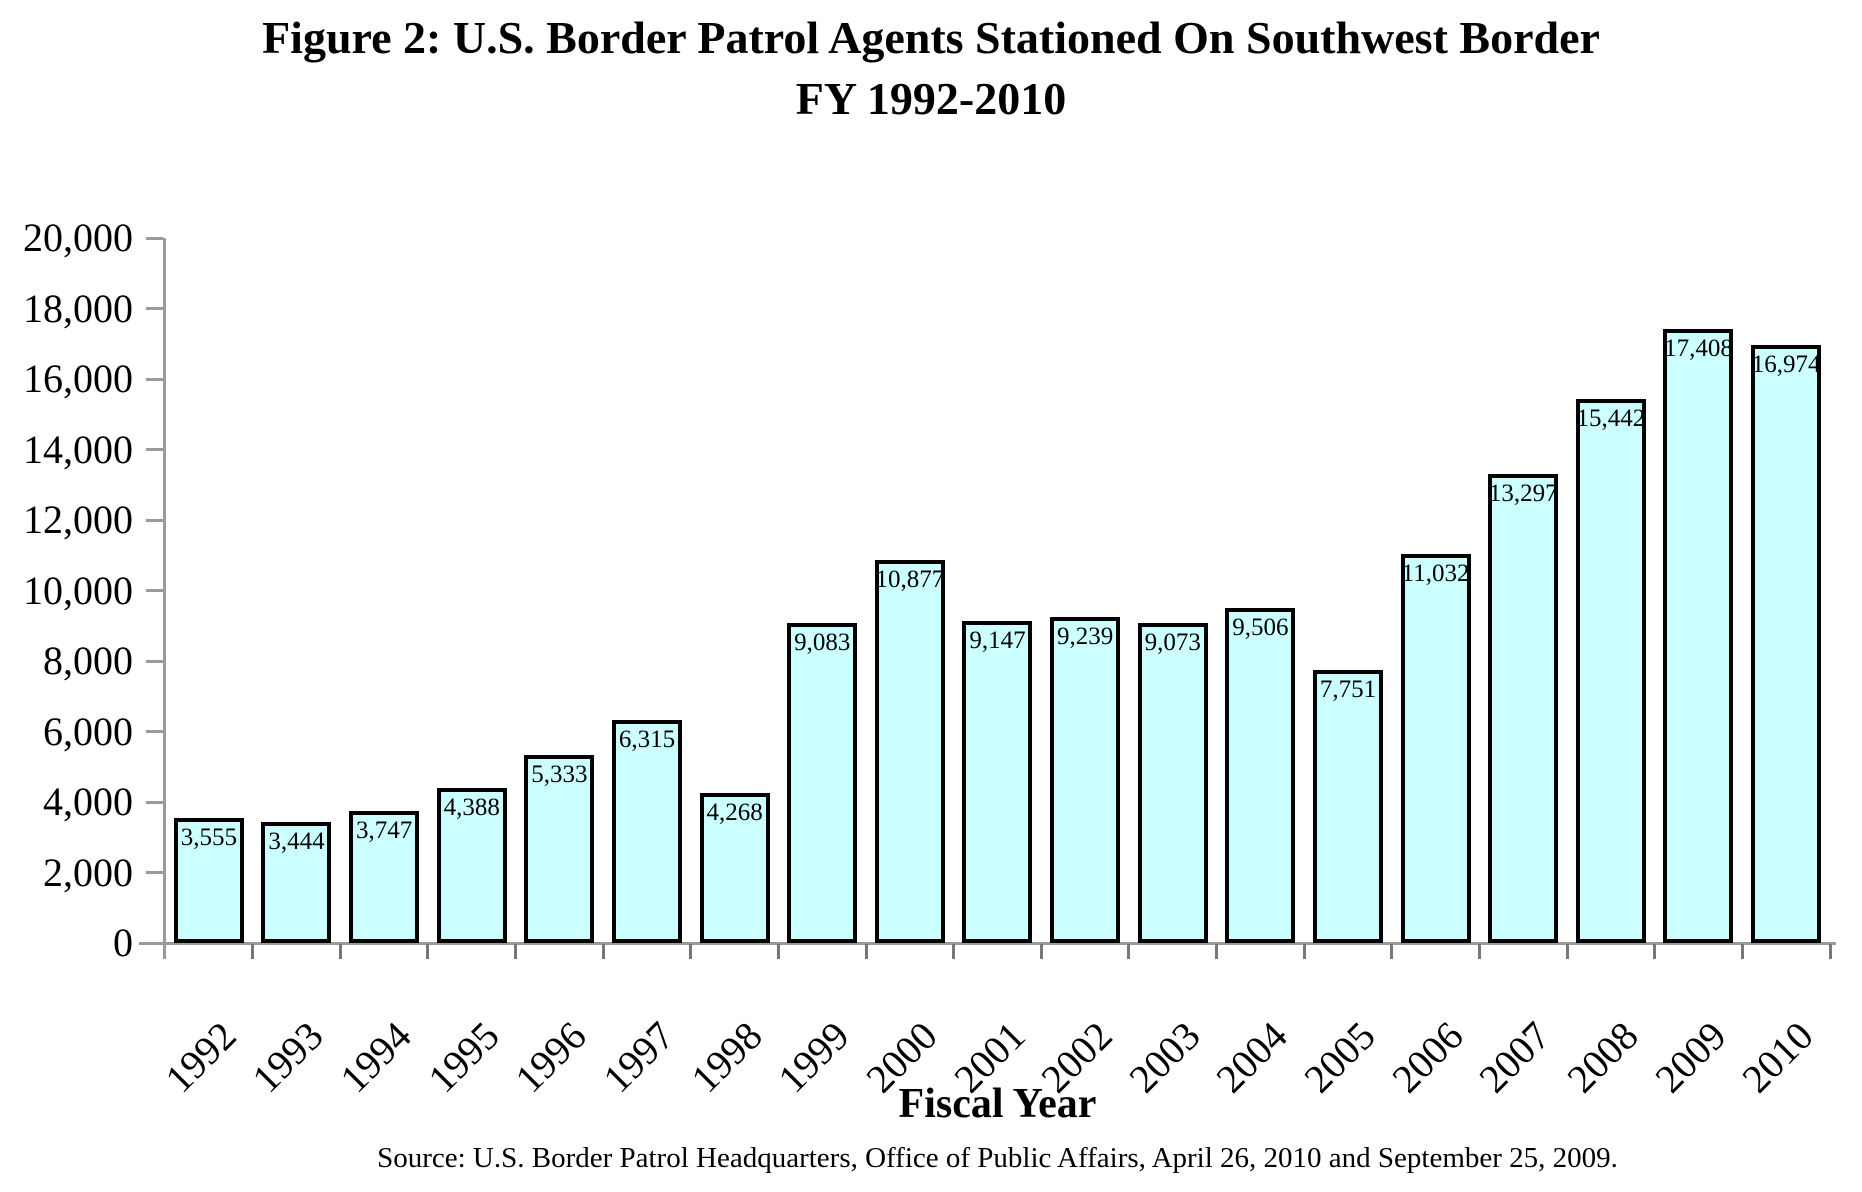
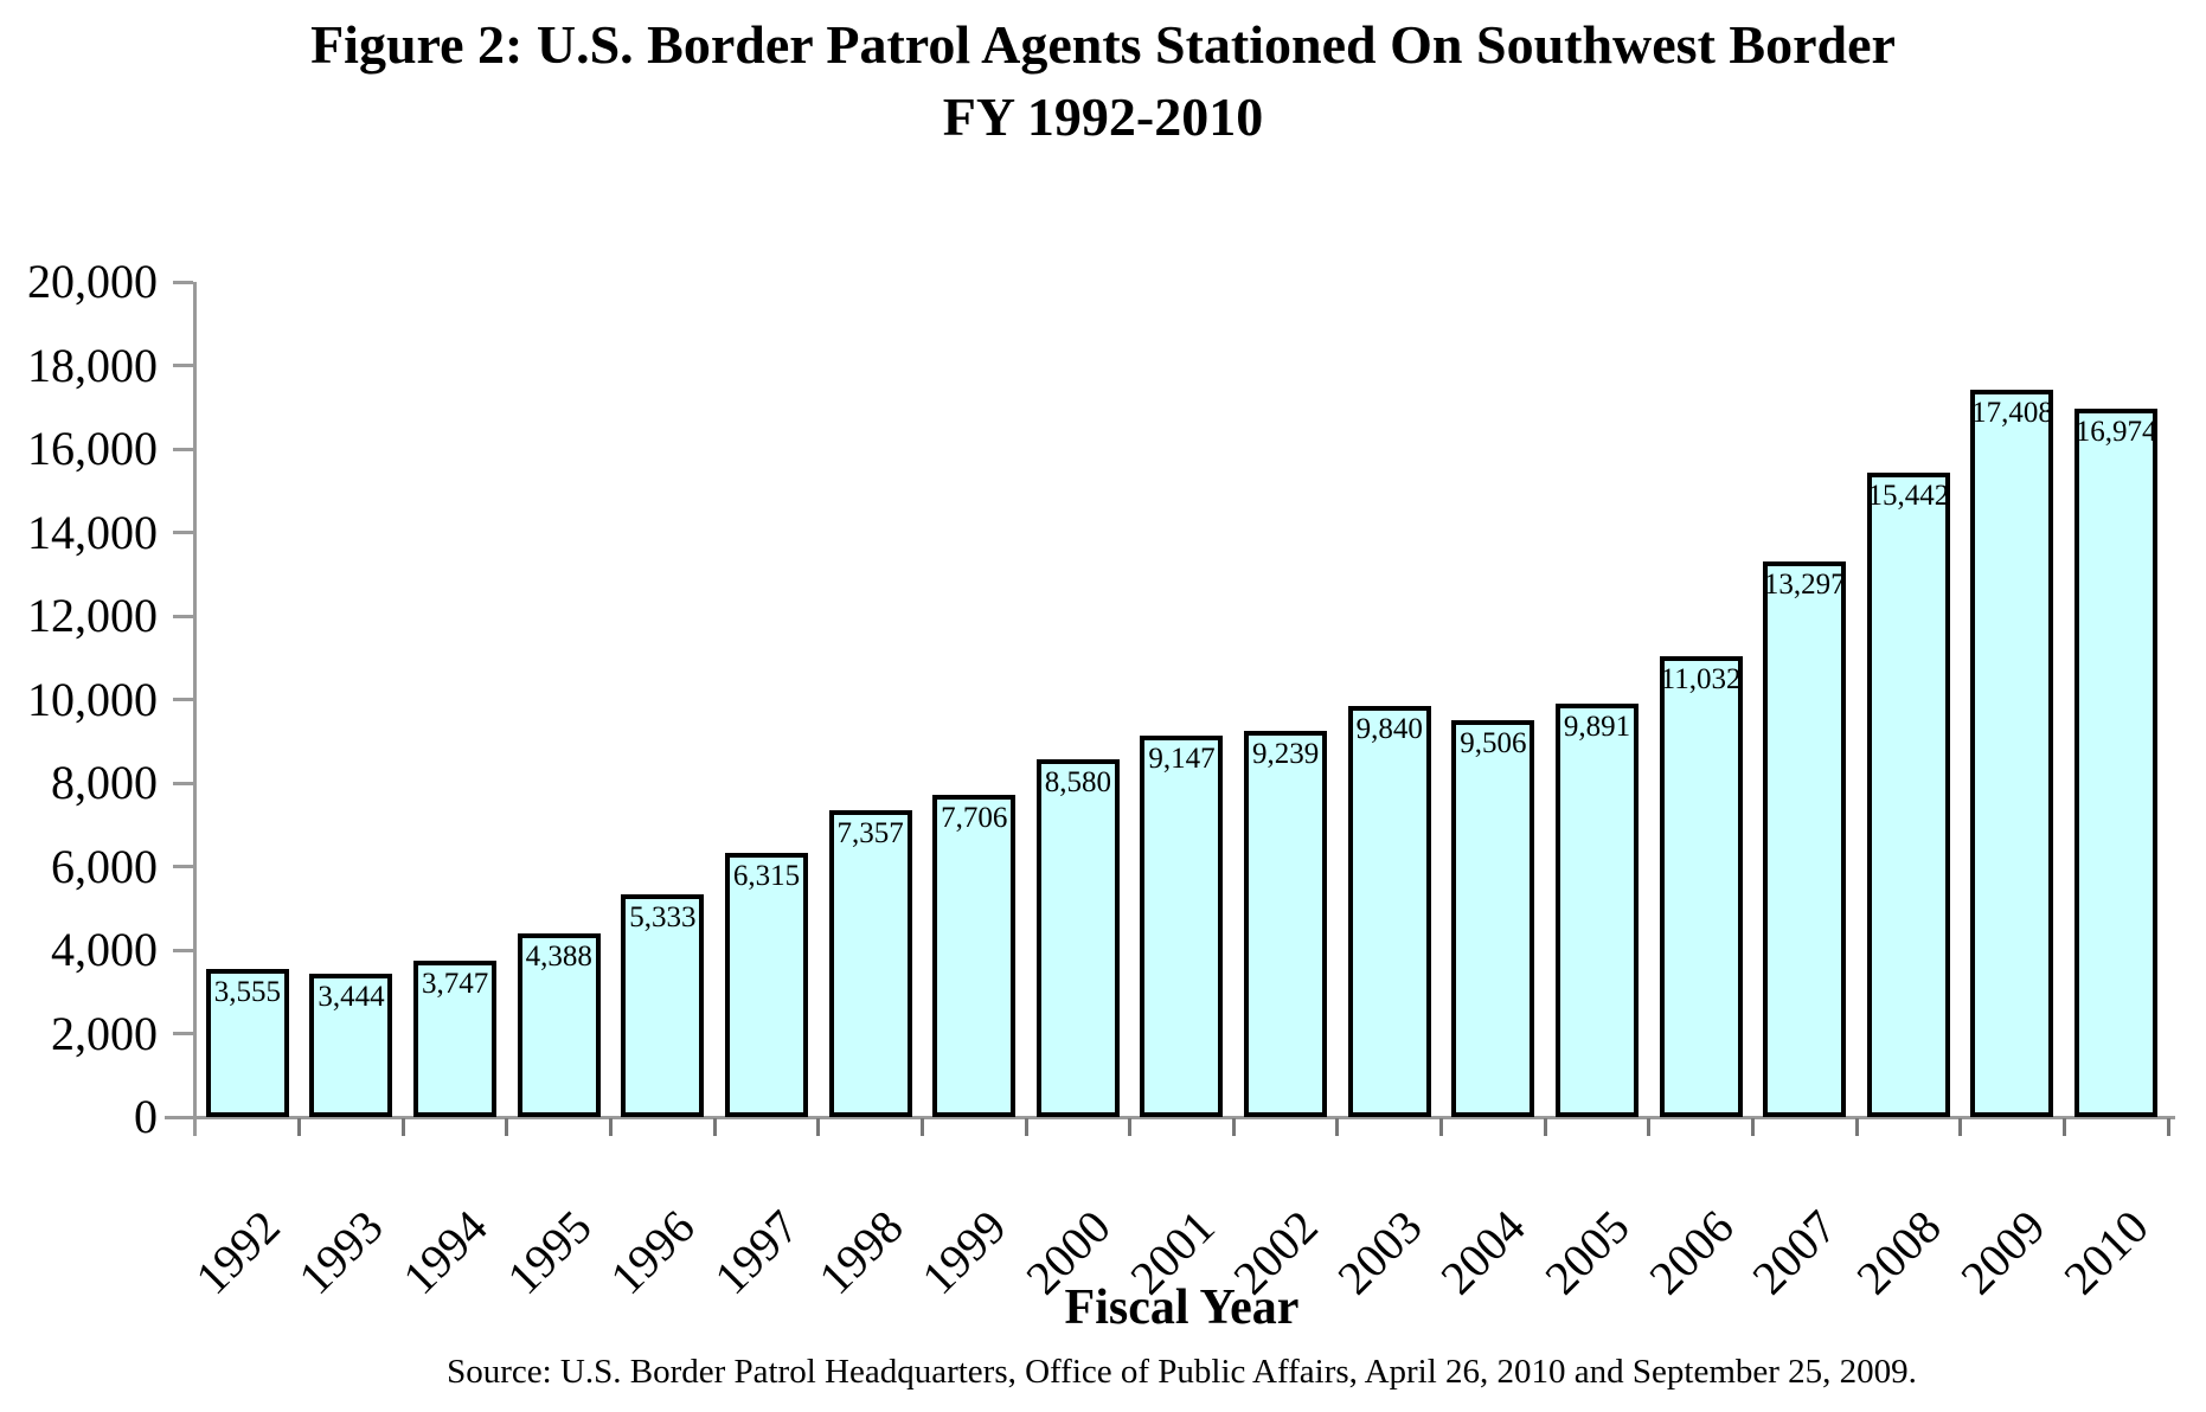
1998: 4,268 -> 7,357
1999: 9,083 -> 7,706
2000: 10,877 -> 8,580
2003: 9,073 -> 9,840
2005: 7,751 -> 9,891
